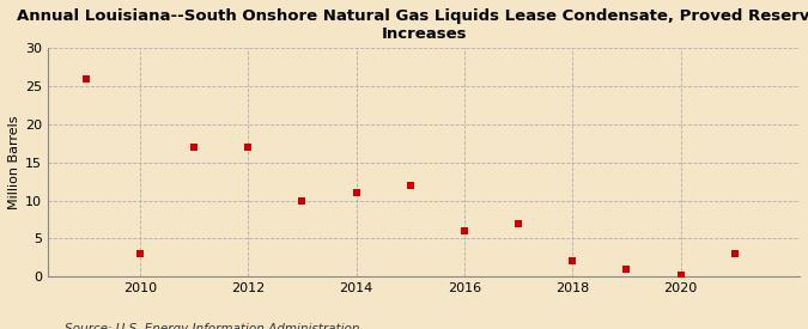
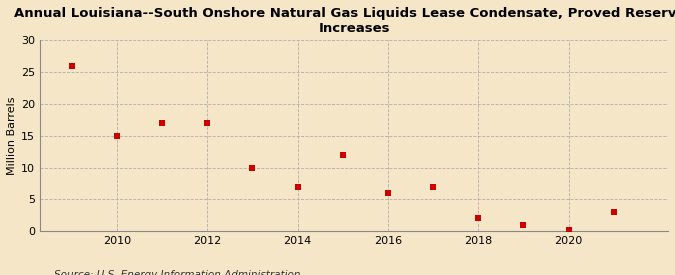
2010: 3.0 -> 15.0
2014: 11.0 -> 7.0
